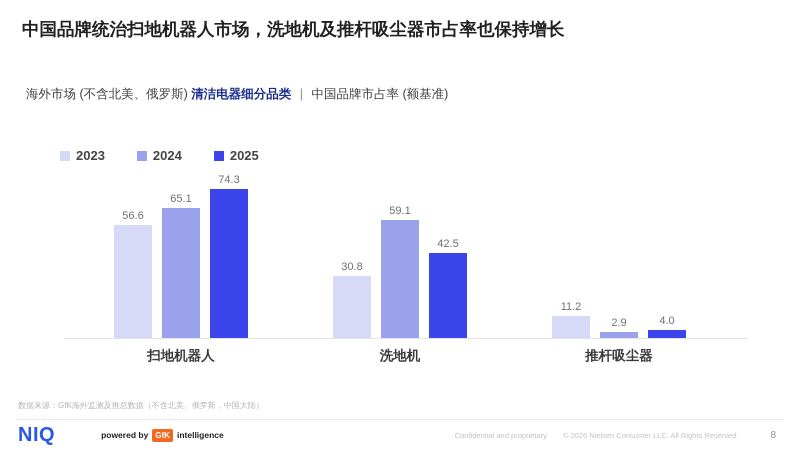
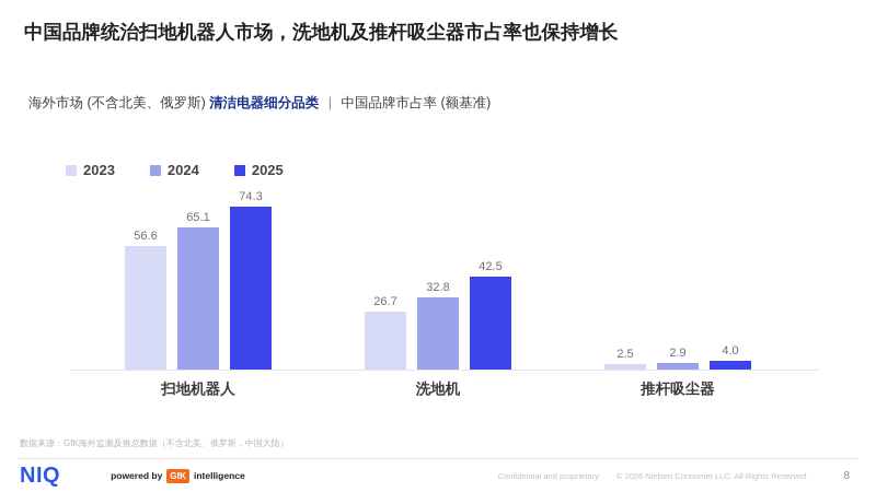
2023/洗地机: 30.8 -> 26.7
2024/洗地机: 59.1 -> 32.8
2023/推杆吸尘器: 11.2 -> 2.5
